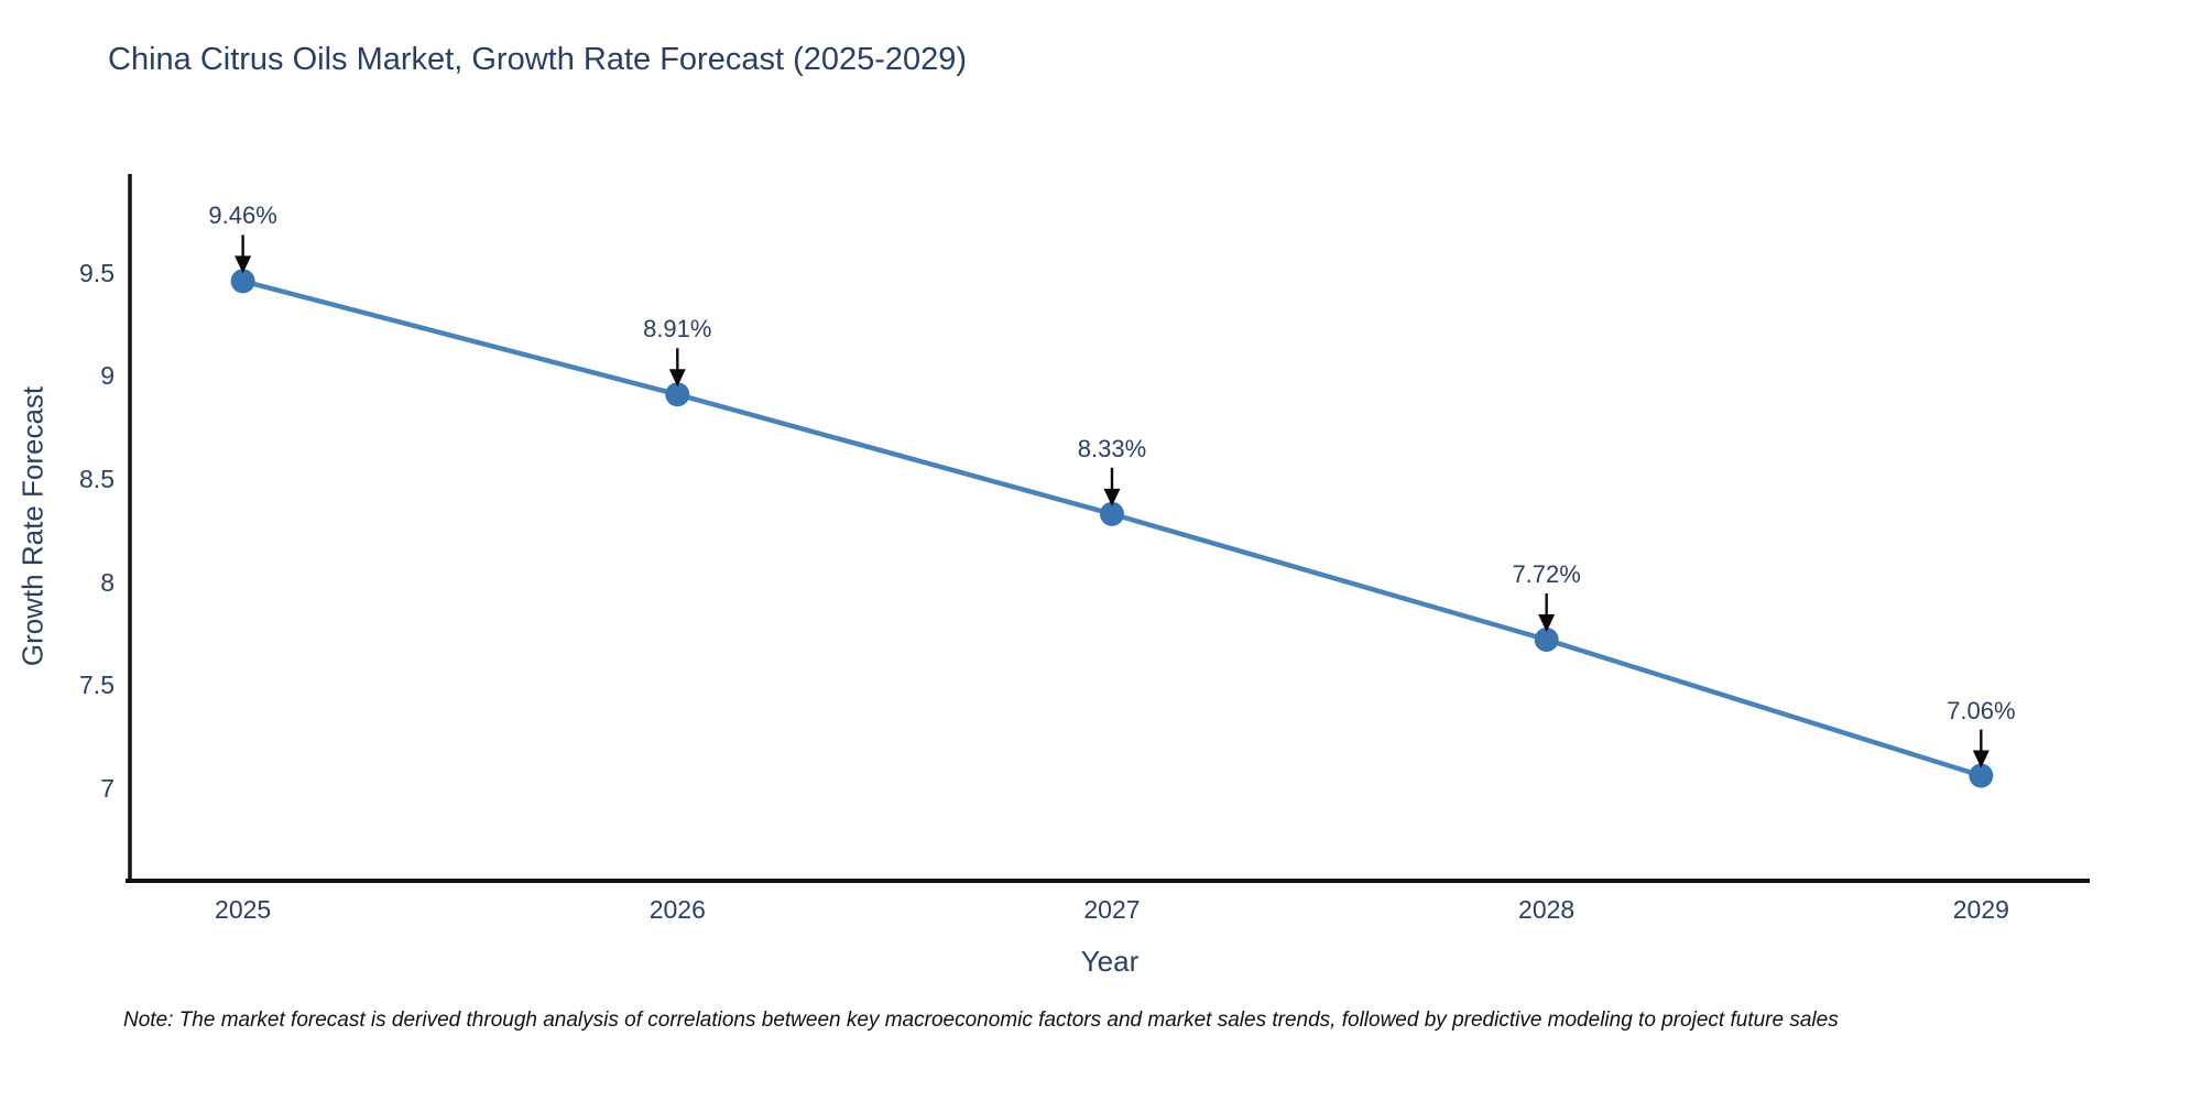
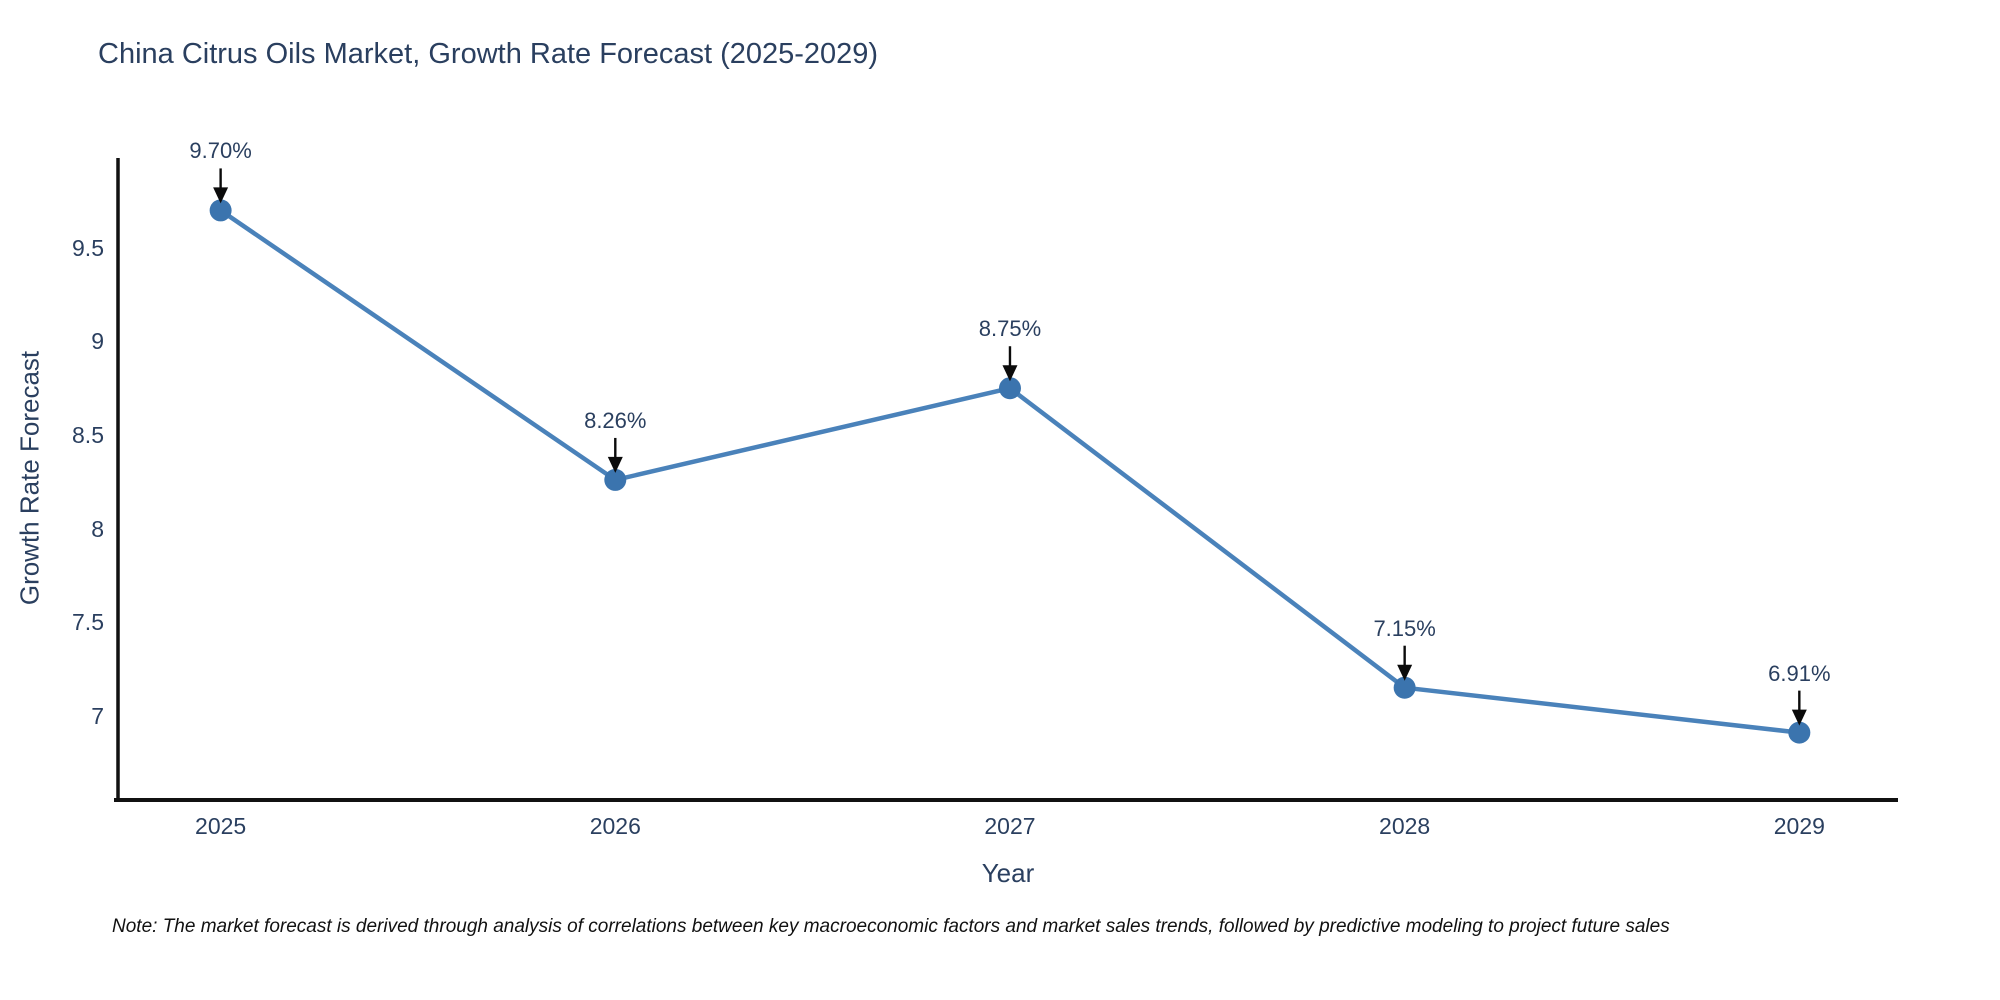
2025: 9.46% -> 9.70%
2026: 8.91% -> 8.26%
2027: 8.33% -> 8.75%
2028: 7.72% -> 7.15%
2029: 7.06% -> 6.91%
